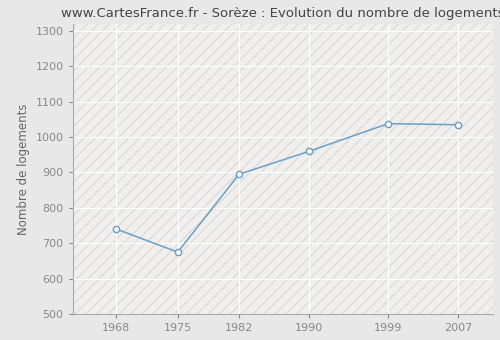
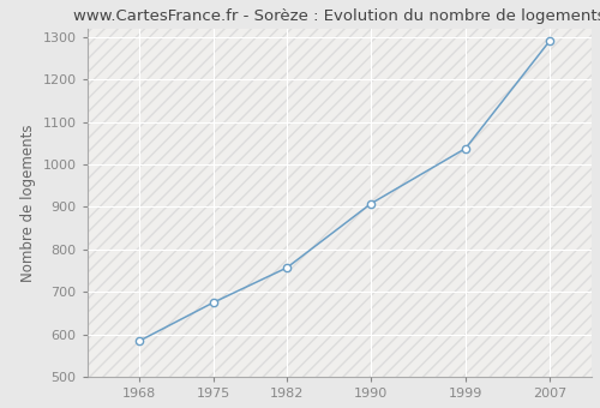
1968: 740 -> 585
1982: 895 -> 757
1990: 960 -> 908
2007: 1035 -> 1291
